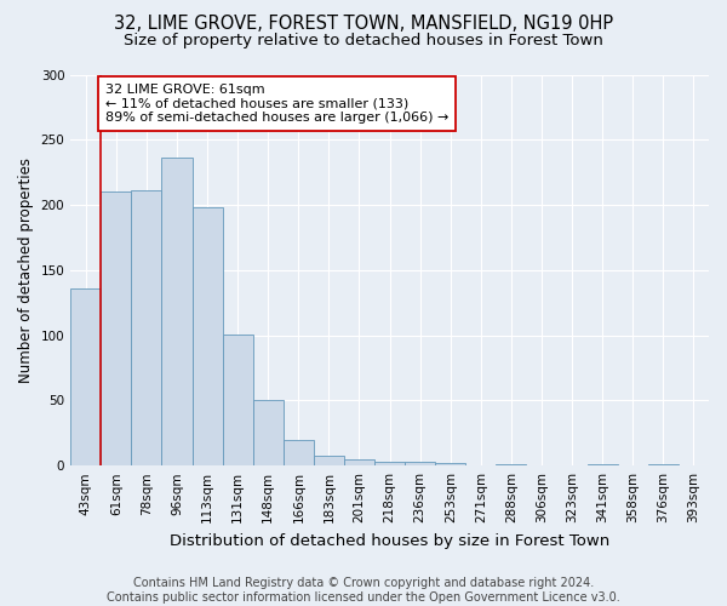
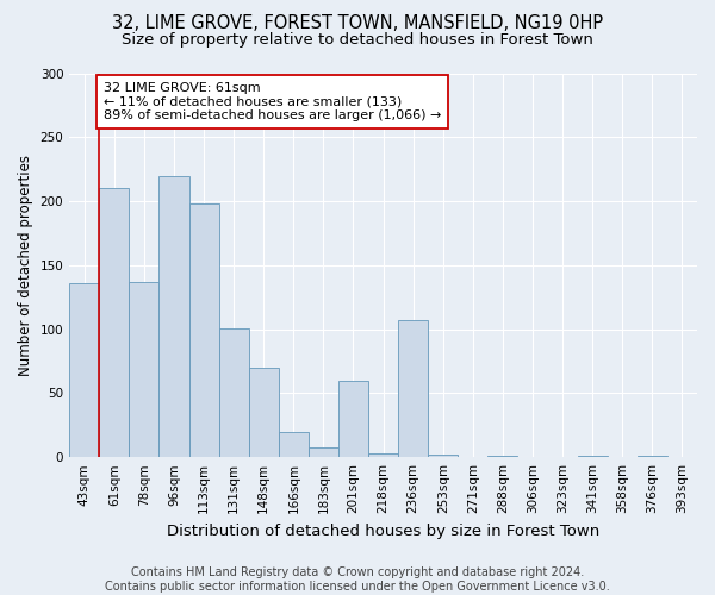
78sqm: 211 -> 137
96sqm: 236 -> 220
148sqm: 50 -> 70
201sqm: 5 -> 60
236sqm: 3 -> 107
